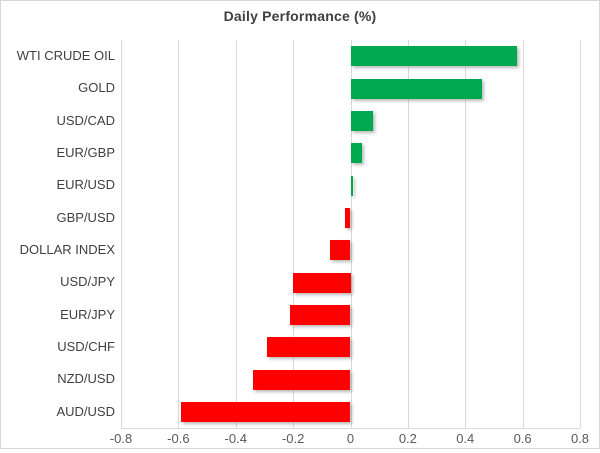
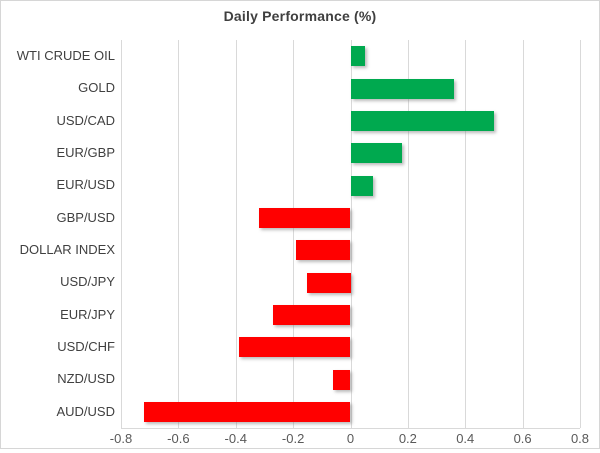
WTI CRUDE OIL: 0.58 -> 0.05
GOLD: 0.46 -> 0.36
USD/CAD: 0.08 -> 0.50
EUR/GBP: 0.04 -> 0.18
EUR/USD: 0.01 -> 0.08
GBP/USD: -0.02 -> -0.32
DOLLAR INDEX: -0.07 -> -0.19
USD/JPY: -0.20 -> -0.15
EUR/JPY: -0.21 -> -0.27
USD/CHF: -0.29 -> -0.39
NZD/USD: -0.34 -> -0.06
AUD/USD: -0.59 -> -0.72
